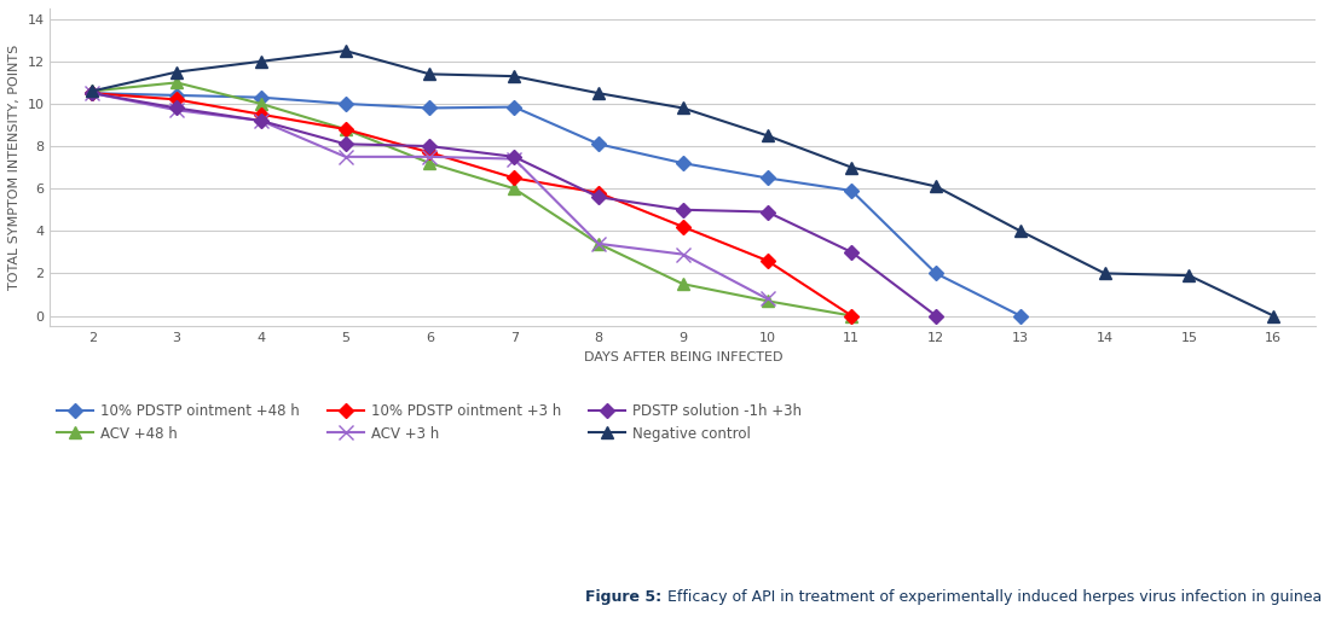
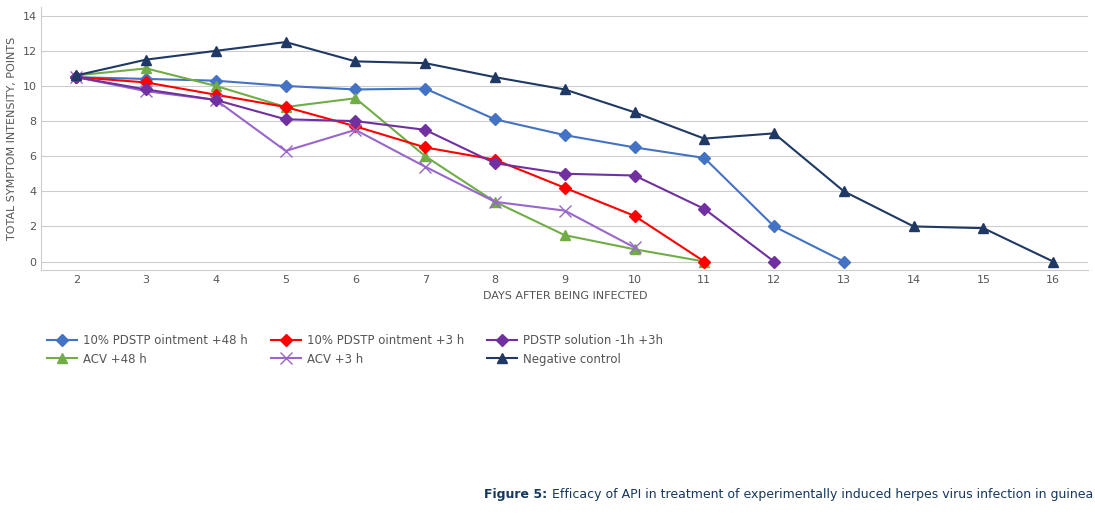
ACV +3 h/5: 7.5 -> 6.3
ACV +48 h/6: 7.2 -> 9.3
ACV +3 h/7: 7.4 -> 5.4
Negative control/12: 6.1 -> 7.3
